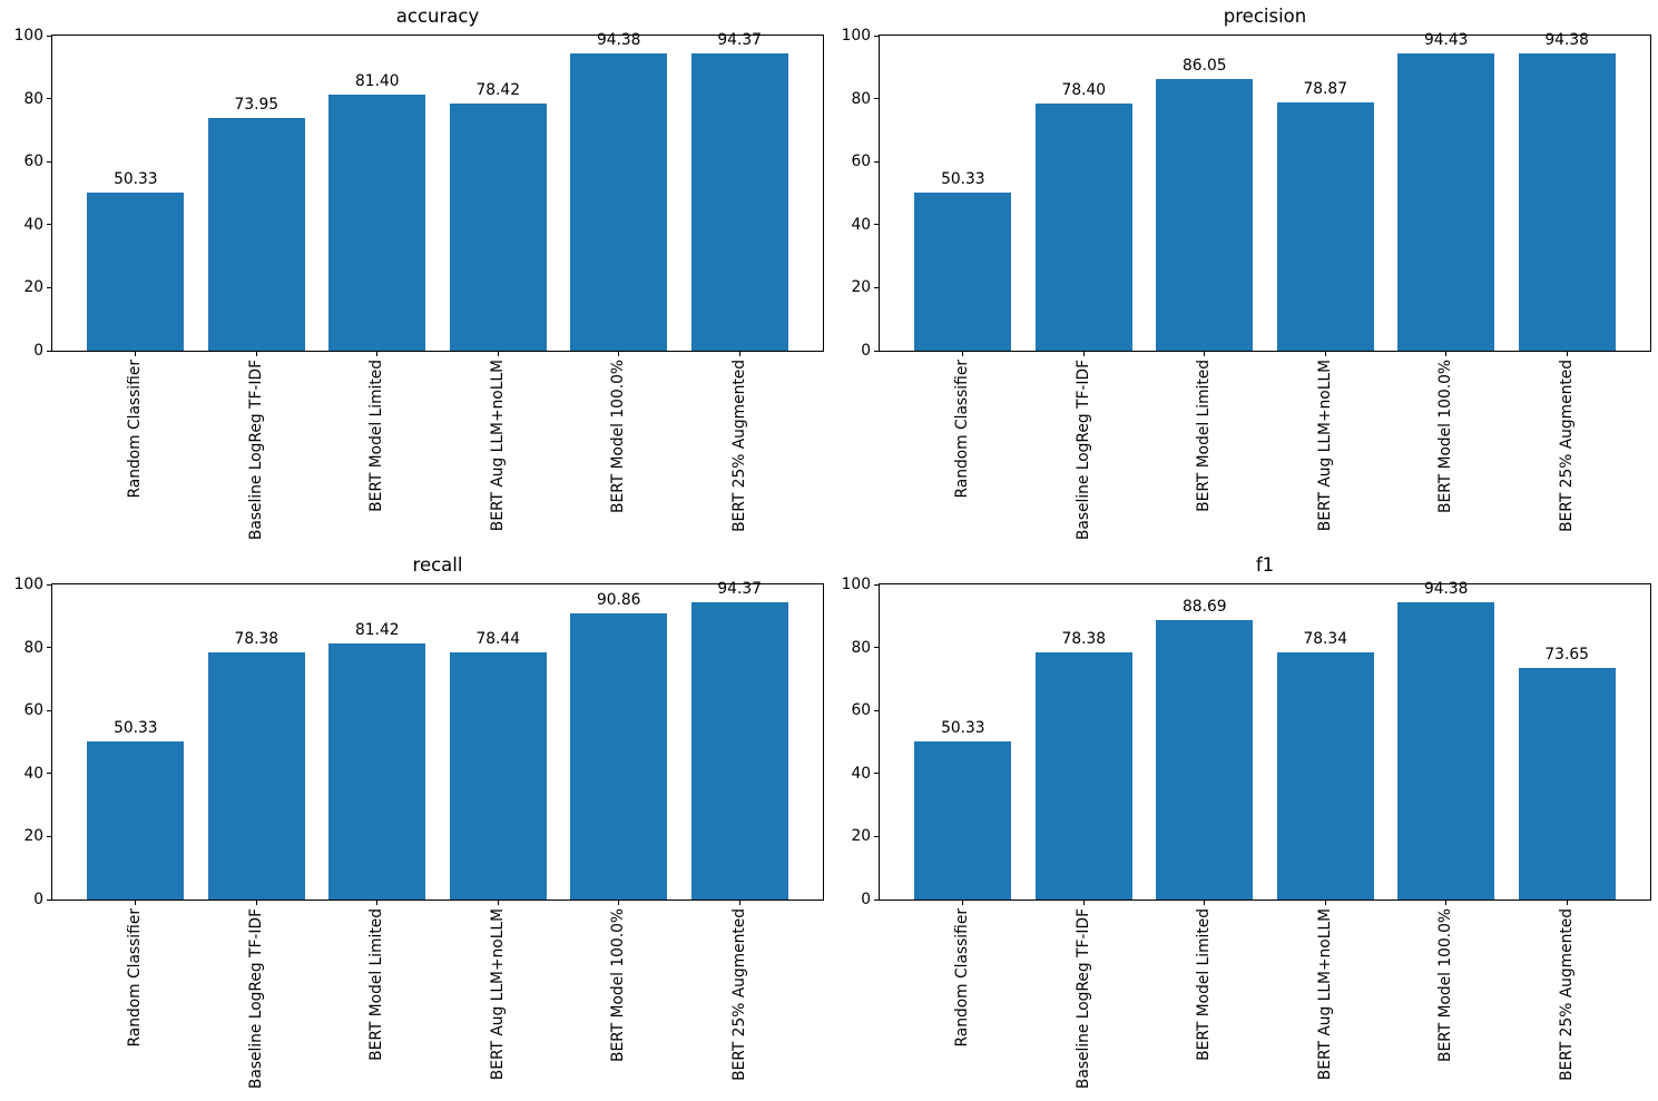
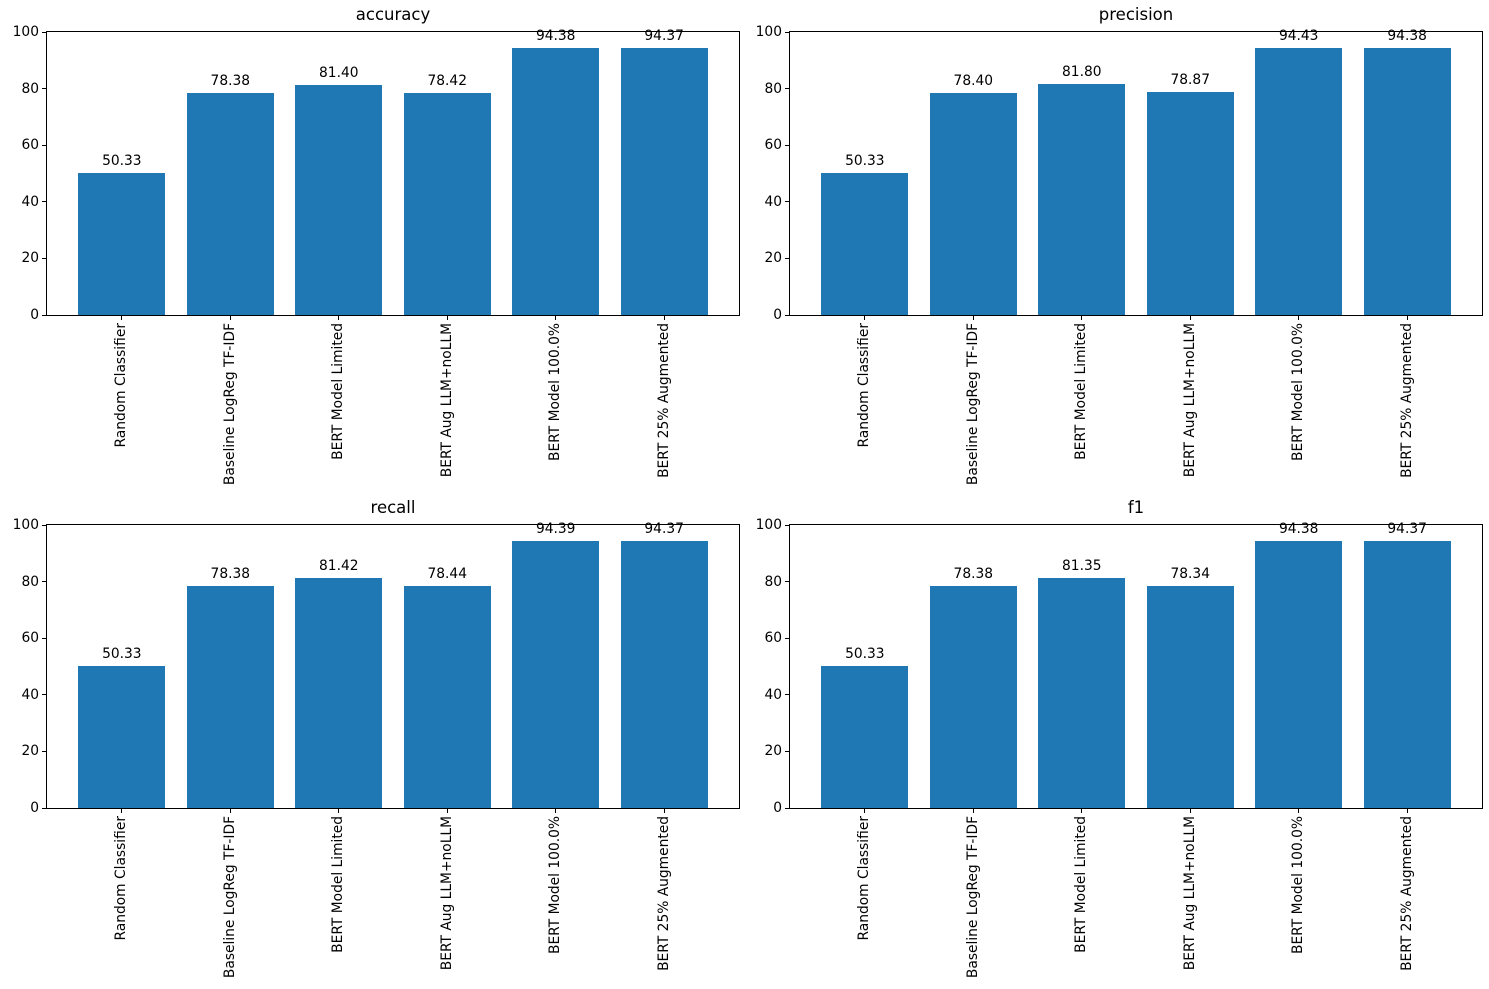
accuracy/Baseline LogReg TF-IDF: 73.95 -> 78.38
precision/BERT Model Limited: 86.05 -> 81.80
recall/BERT Model 100.0%: 90.86 -> 94.39
f1/BERT Model Limited: 88.69 -> 81.35
f1/BERT 25% Augmented: 73.65 -> 94.37
